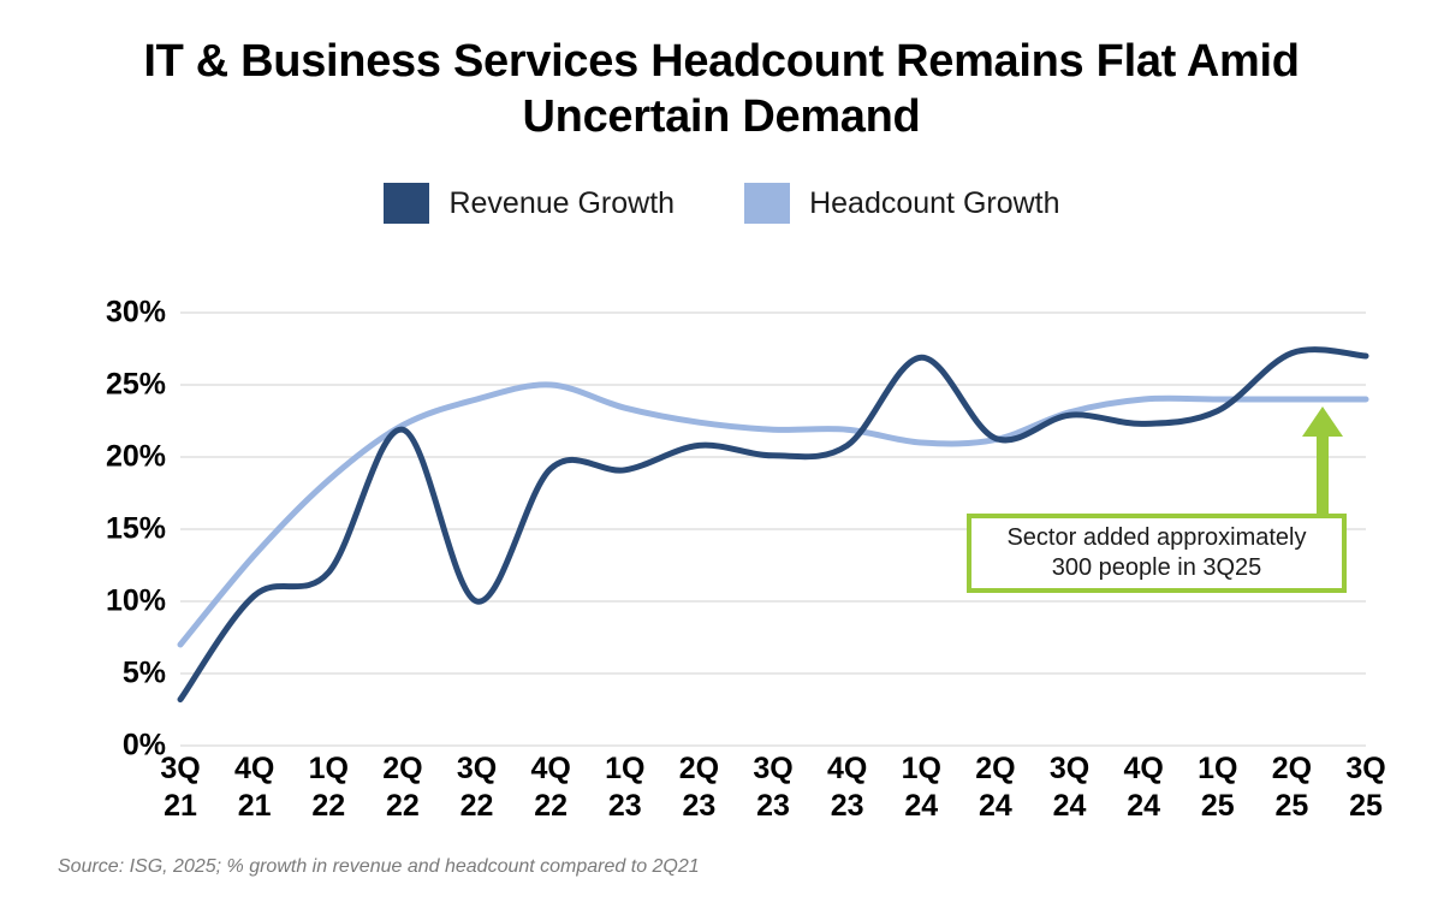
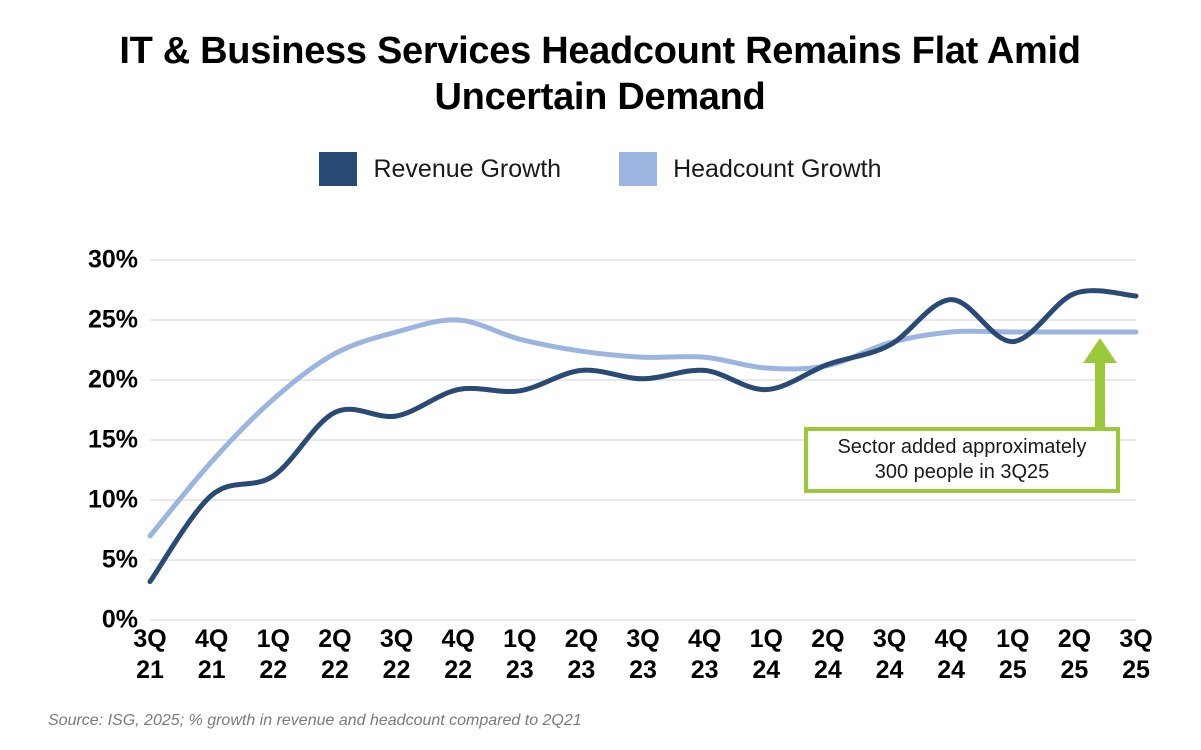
Revenue Growth/2Q 22: 21.9% -> 17.3%
Revenue Growth/3Q 22: 10.0% -> 17.0%
Revenue Growth/1Q 24: 26.9% -> 19.2%
Revenue Growth/4Q 24: 22.3% -> 26.7%
